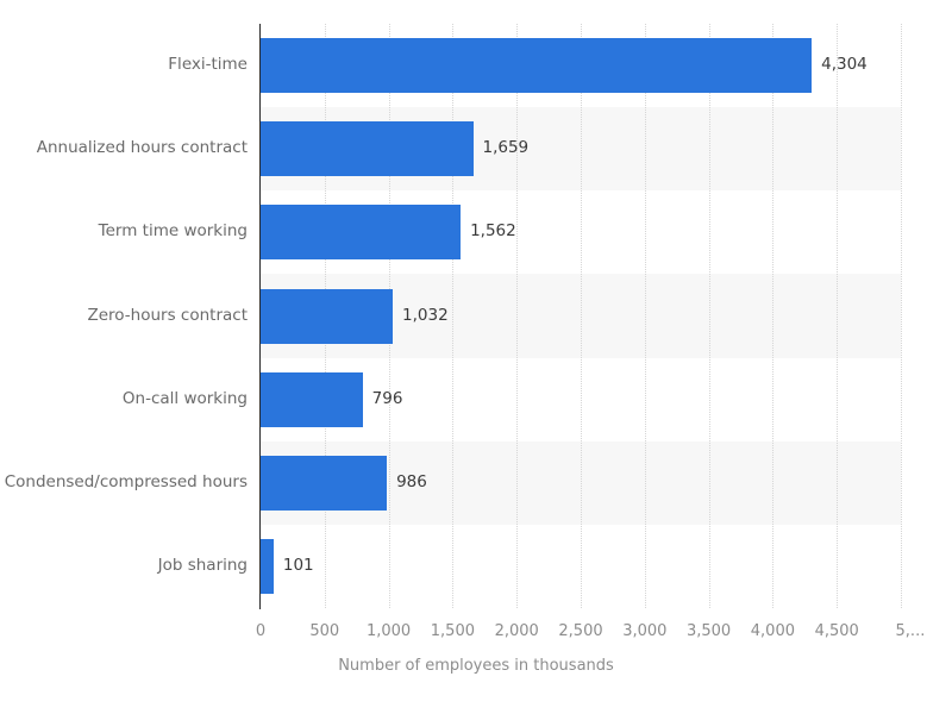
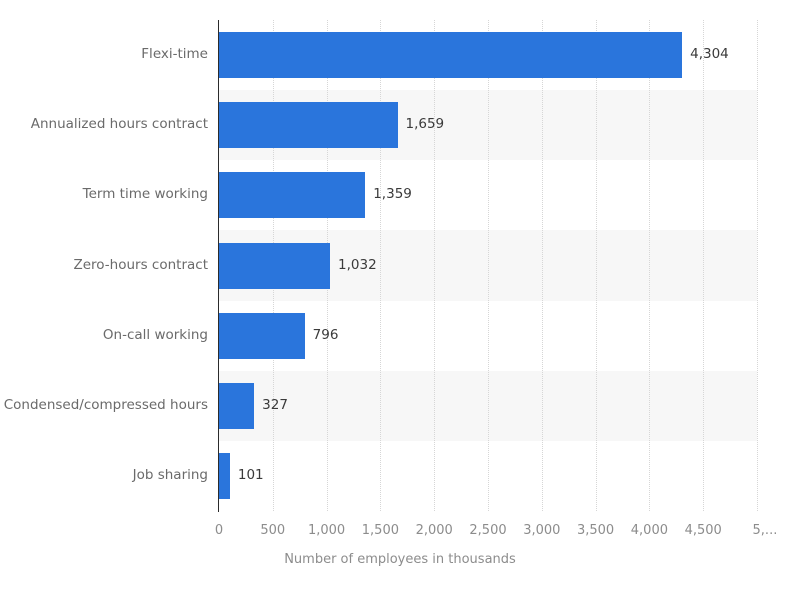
Term time working: 1,562 -> 1,359
Condensed/compressed hours: 986 -> 327
